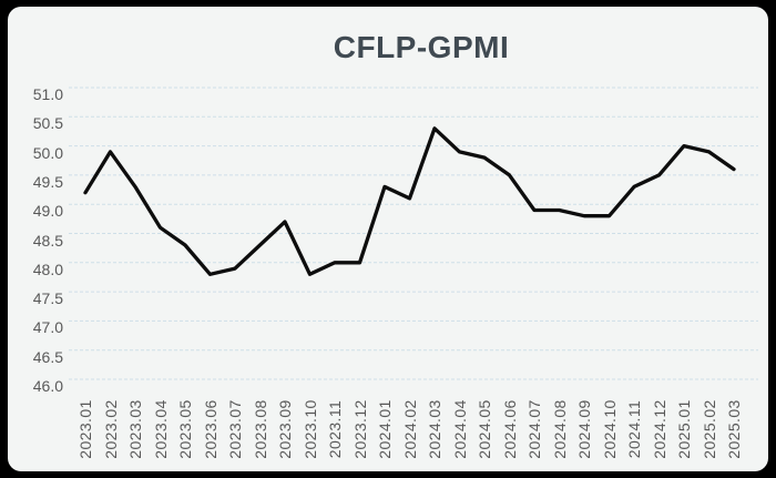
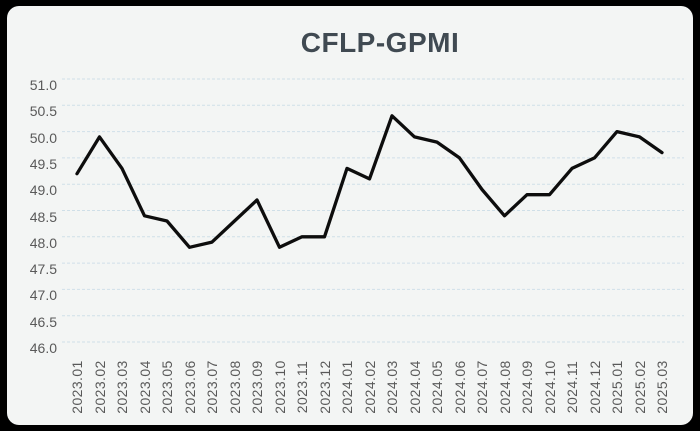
2023.04: 48.6 -> 48.4
2024.08: 48.9 -> 48.4
